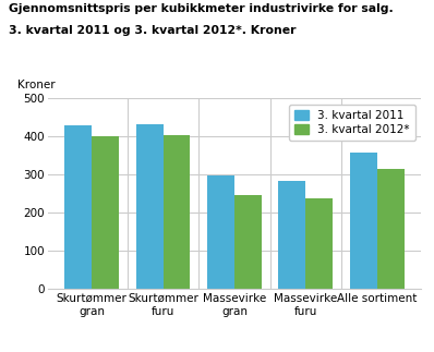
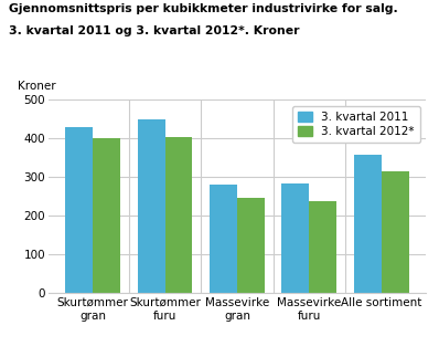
3. kvartal 2011/Skurtømmer furu: 432 -> 450
3. kvartal 2011/Massevirke gran: 298 -> 280
